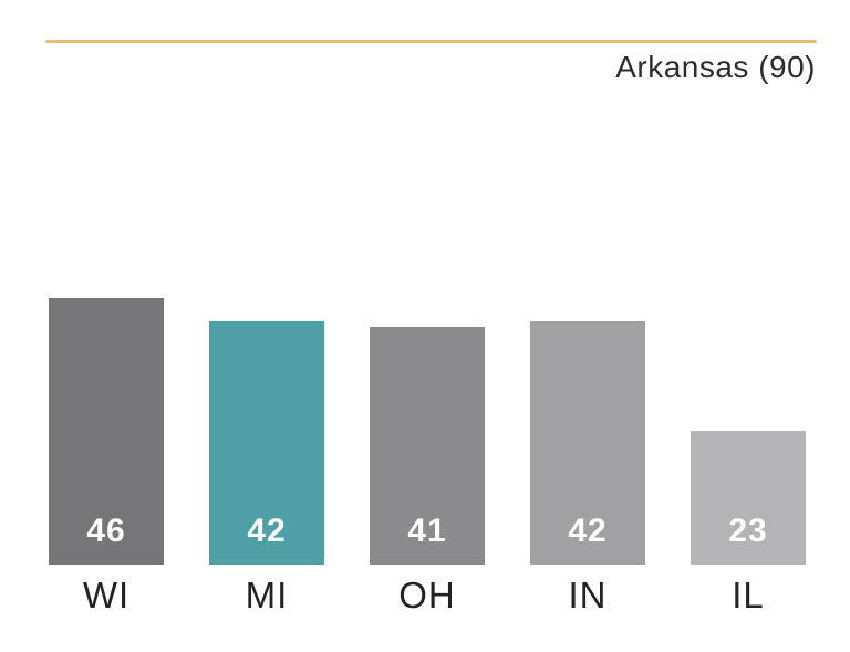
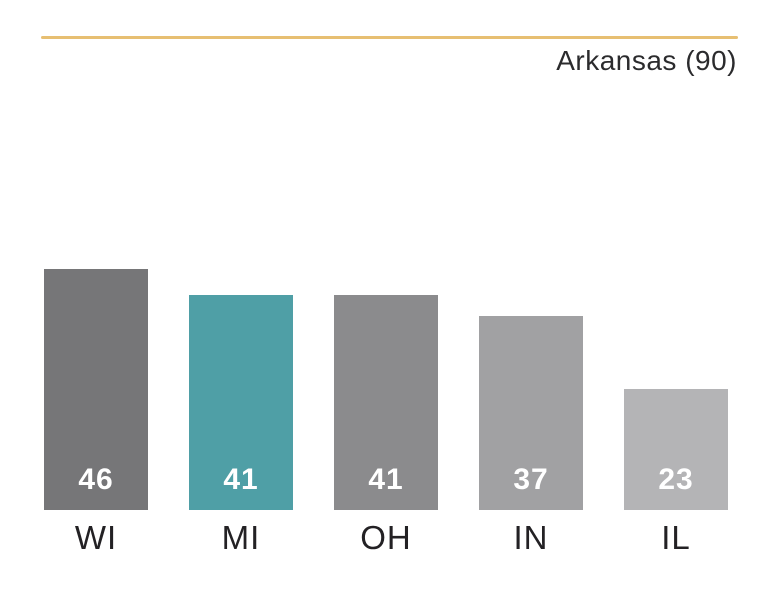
MI: 42 -> 41
IN: 42 -> 37
